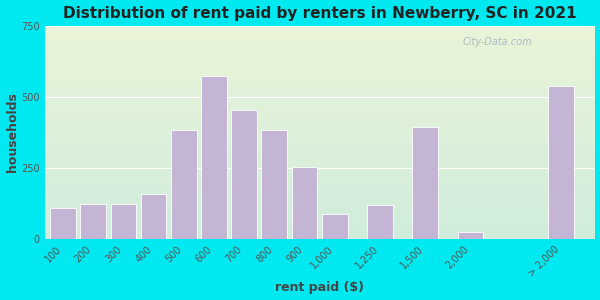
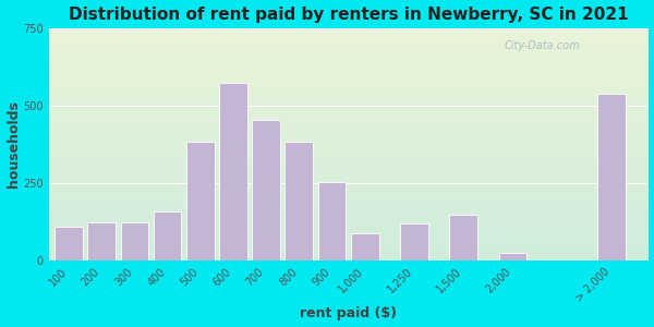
1,500: 395 -> 150
